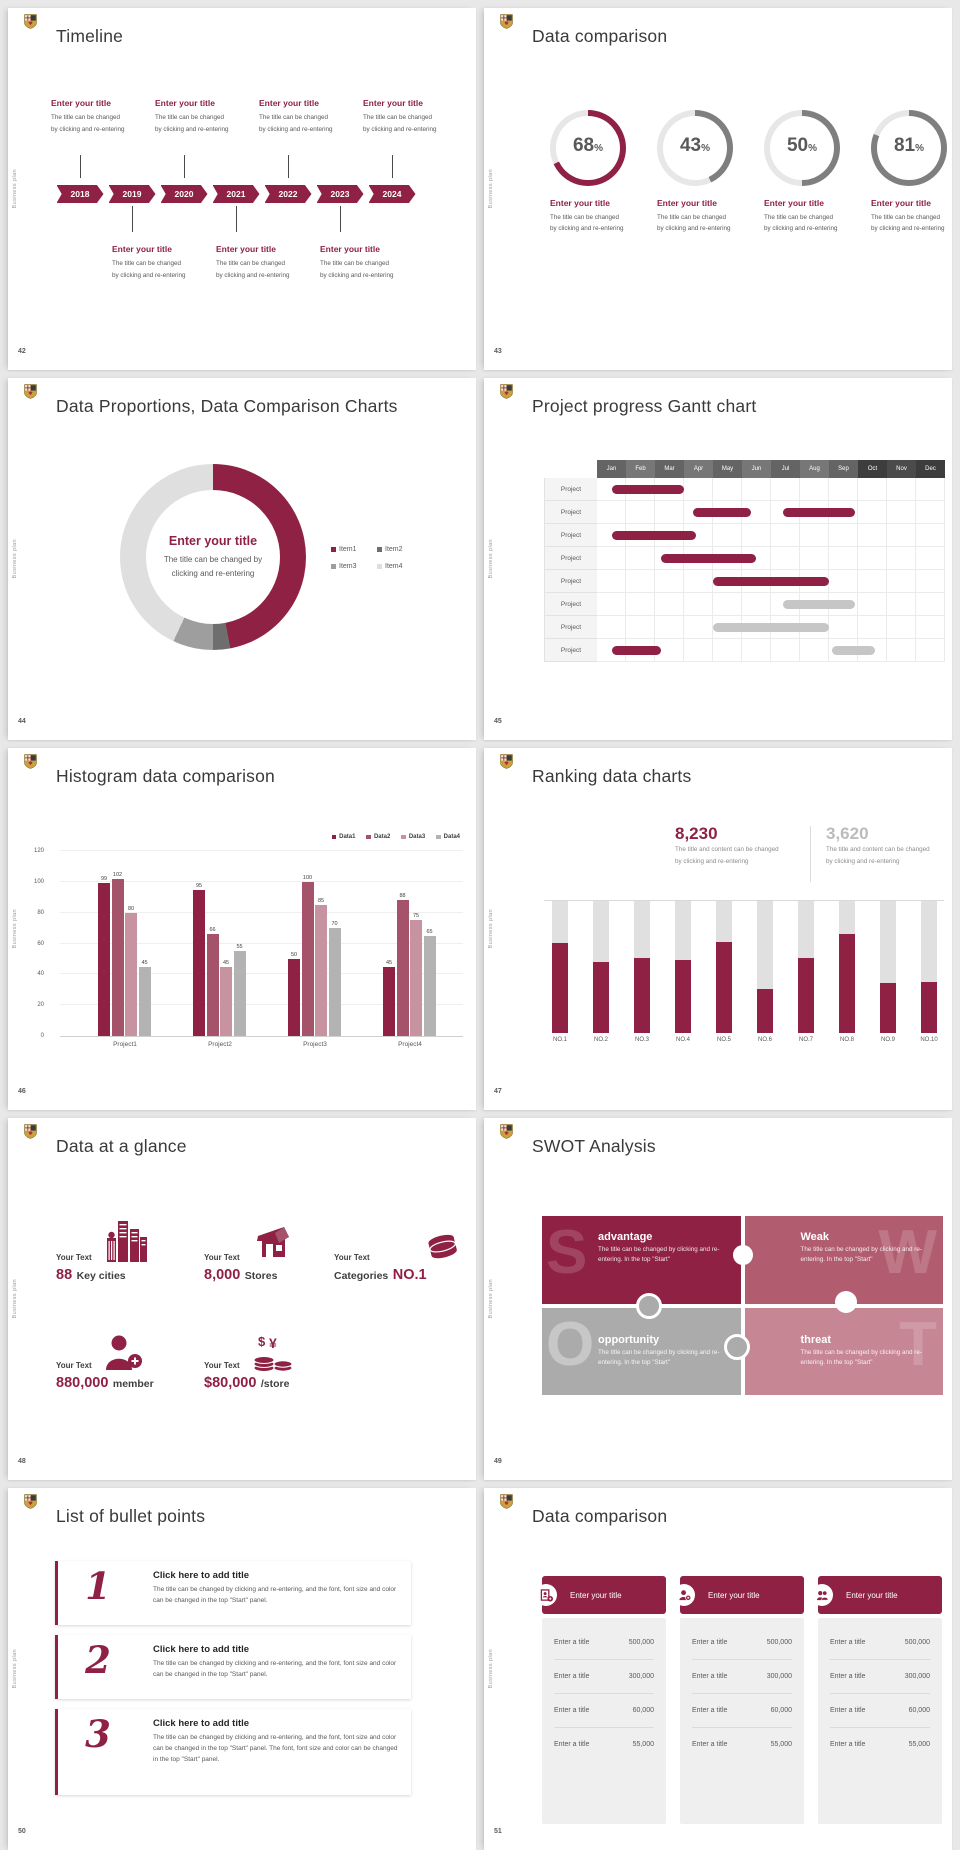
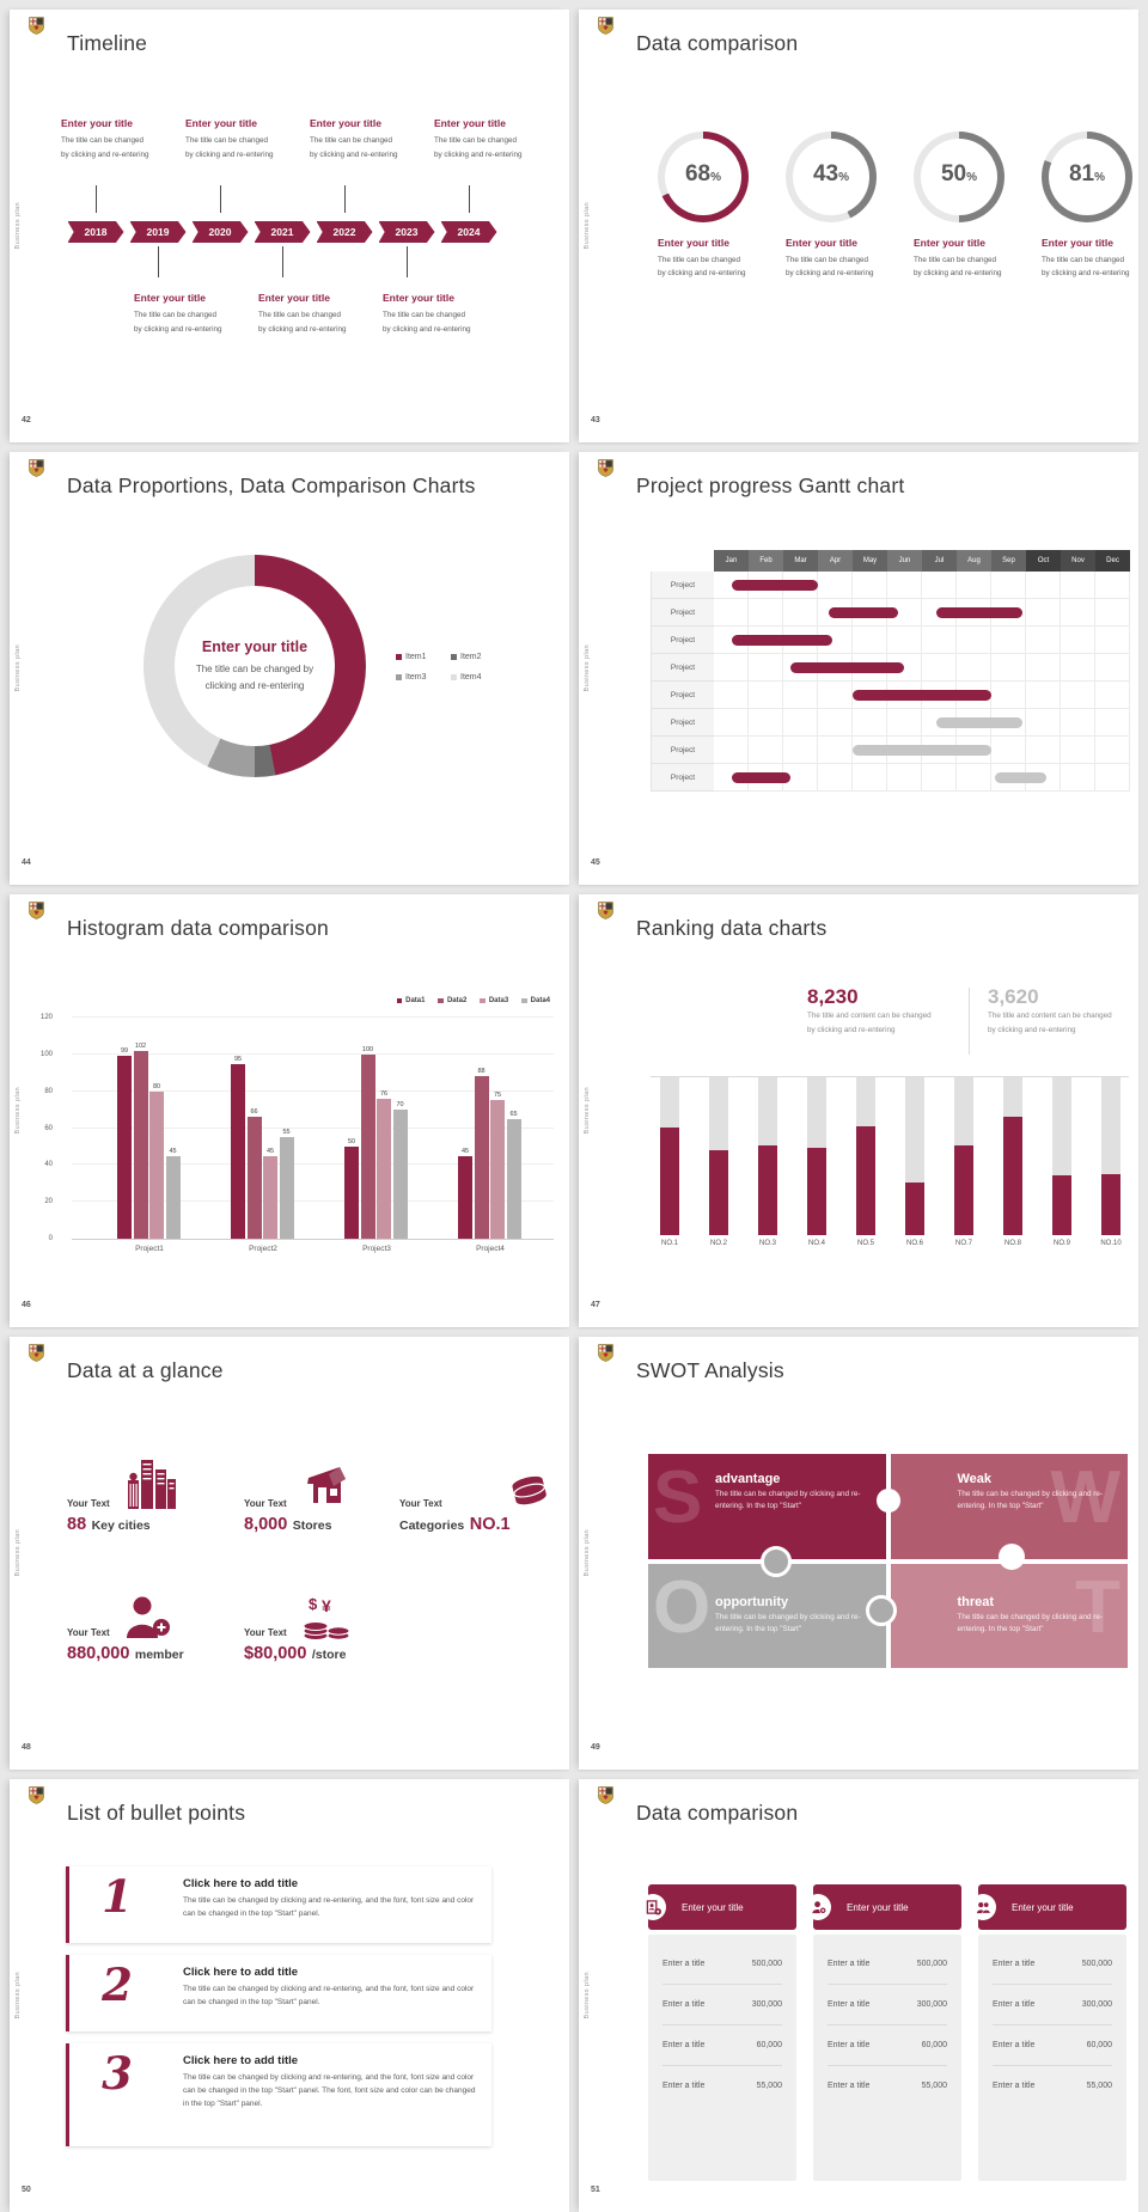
Histogram data comparison/Data3/Project3: 85 -> 76
